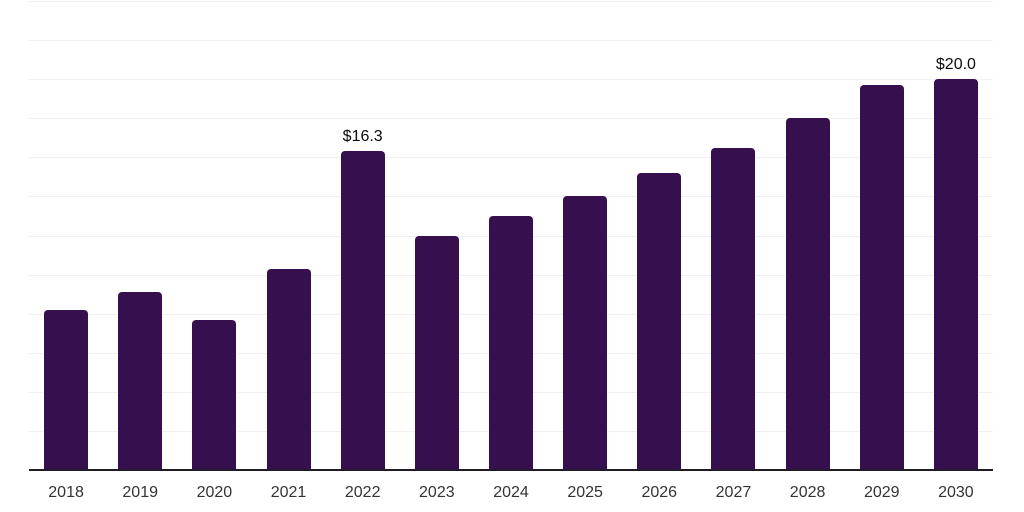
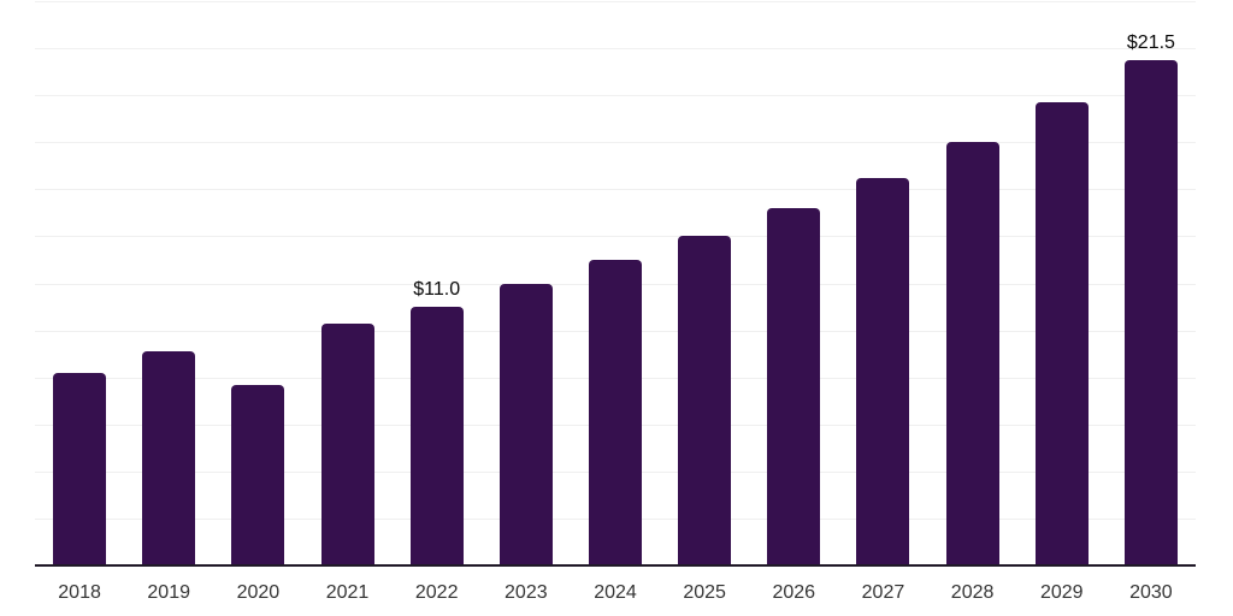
2022: $16.3 -> $11.0
2030: $20.0 -> $21.5
